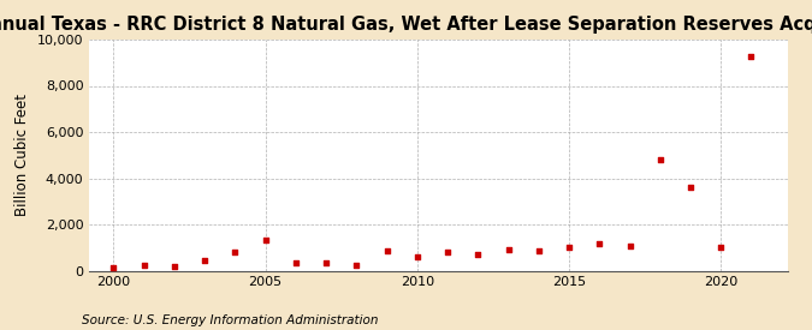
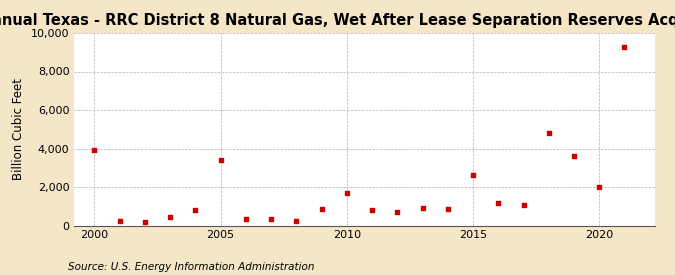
2000: 200 -> 3,900
2005: 1,300 -> 3,400
2010: 600 -> 1,700
2015: 1,000 -> 2,600
2020: 1,000 -> 2,000
